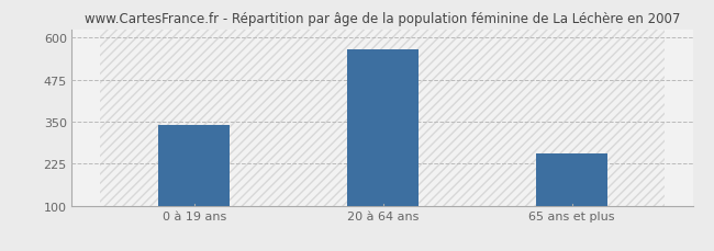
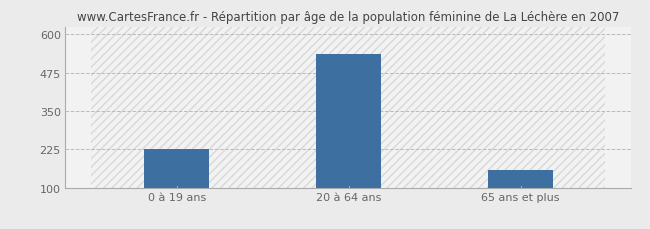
0 à 19 ans: 340 -> 225
20 à 64 ans: 565 -> 537
65 ans et plus: 255 -> 158
